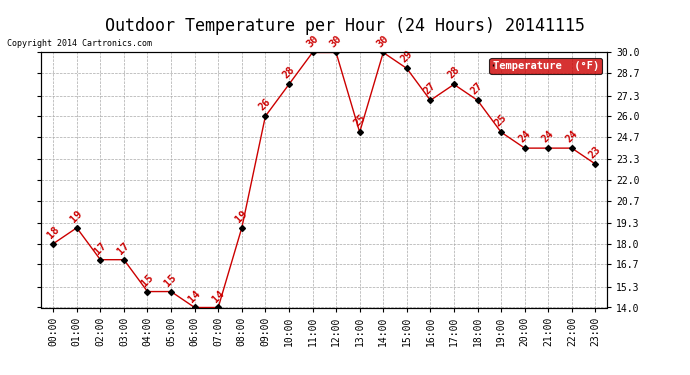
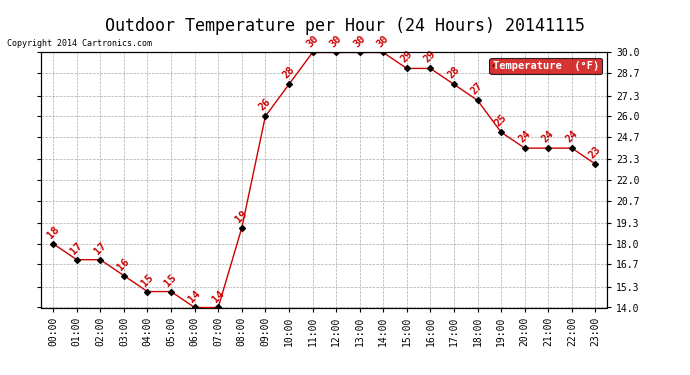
01:00: 19 -> 17
03:00: 17 -> 16
13:00: 25 -> 30
16:00: 27 -> 29
